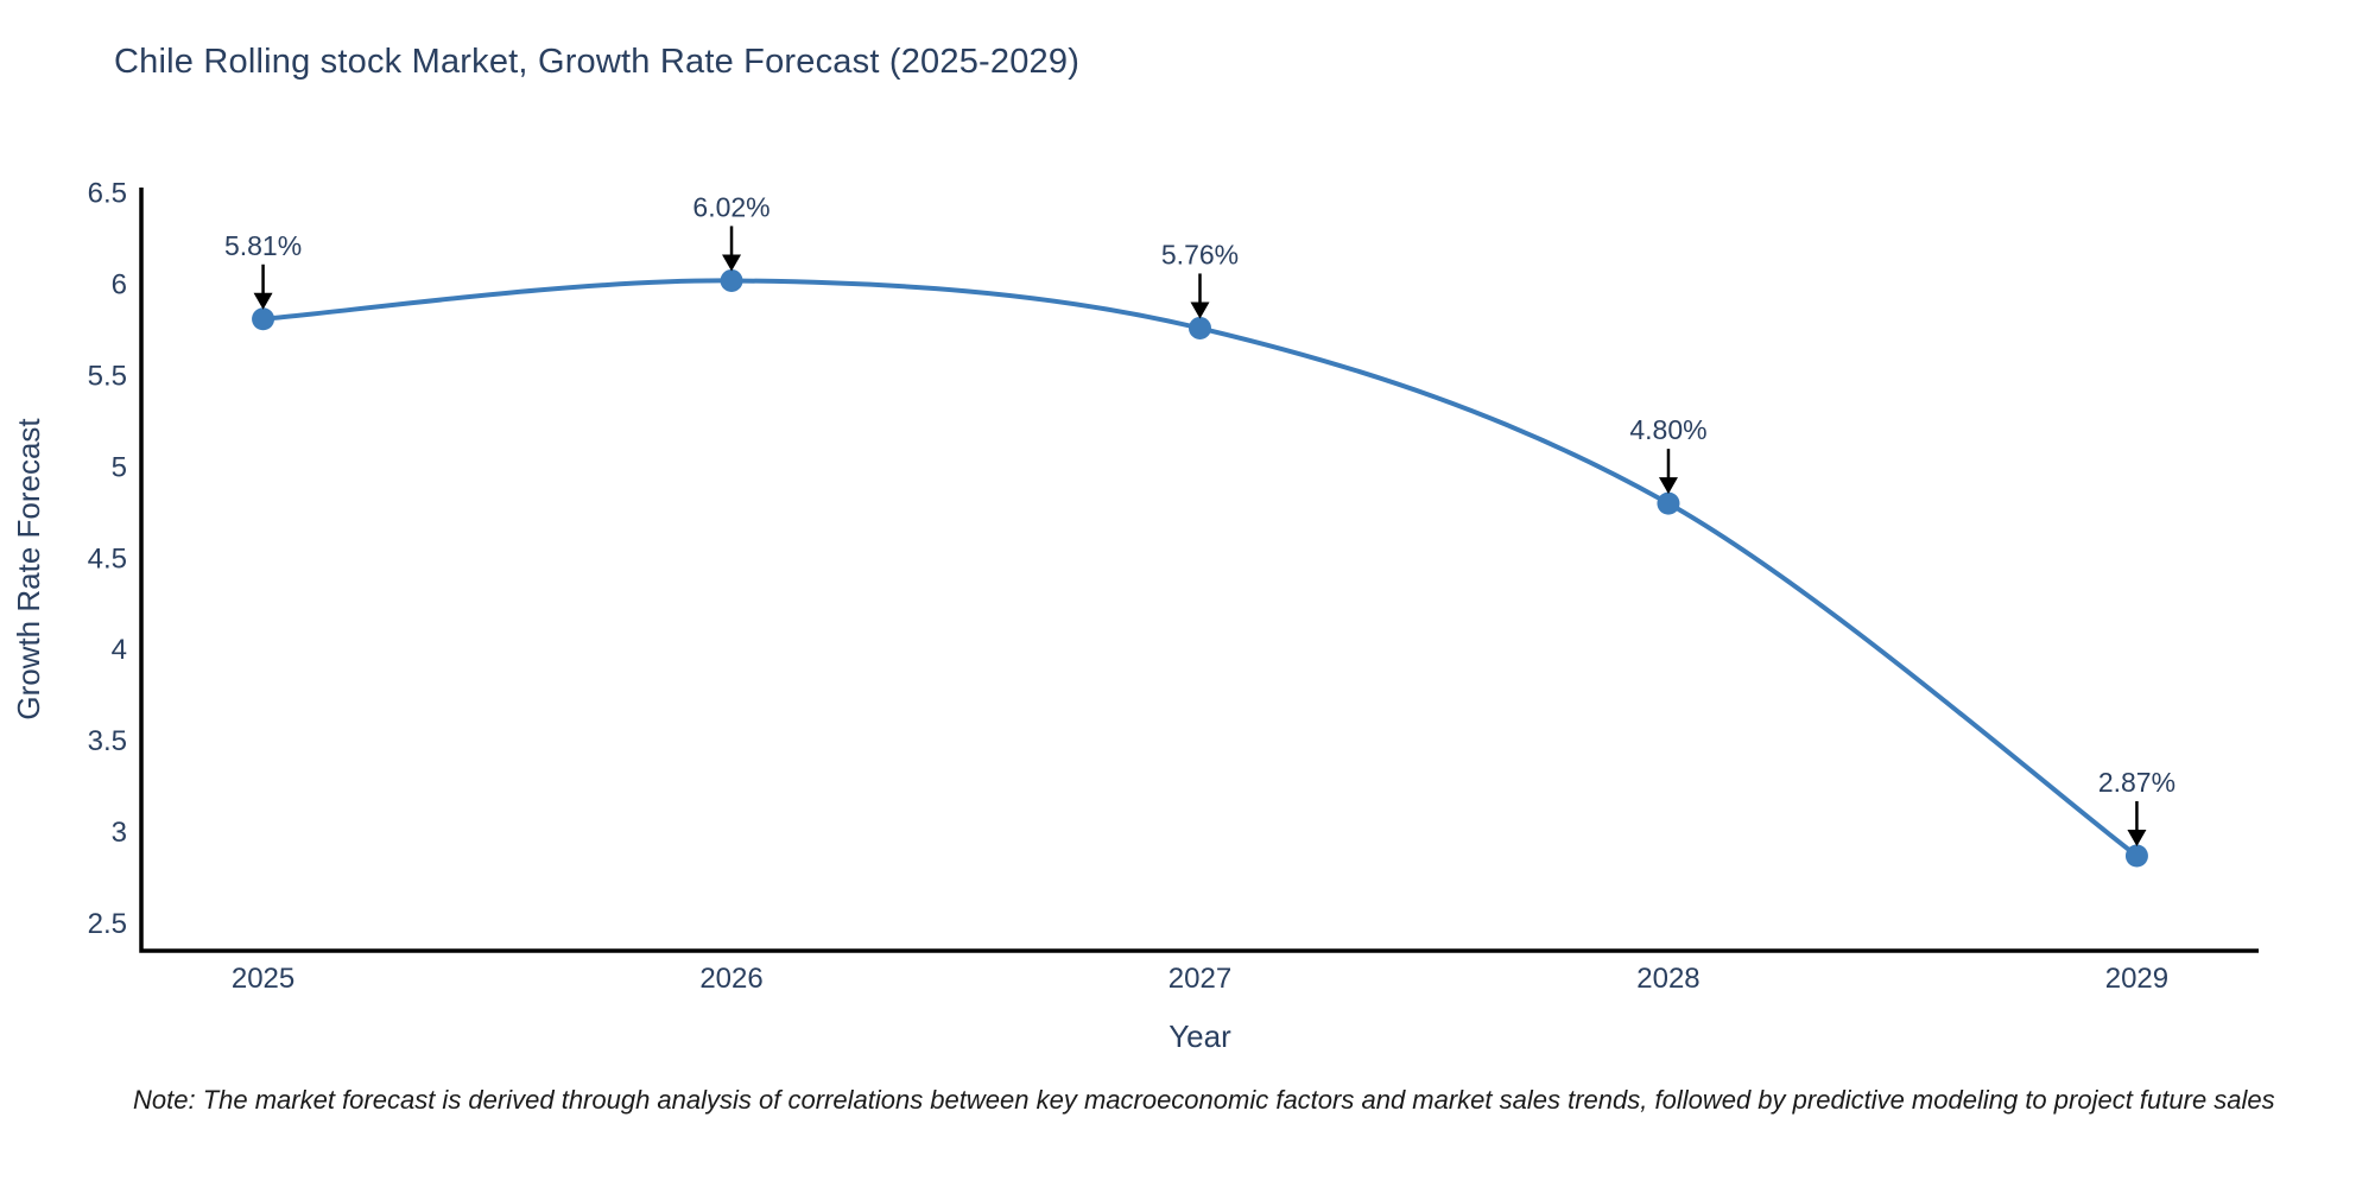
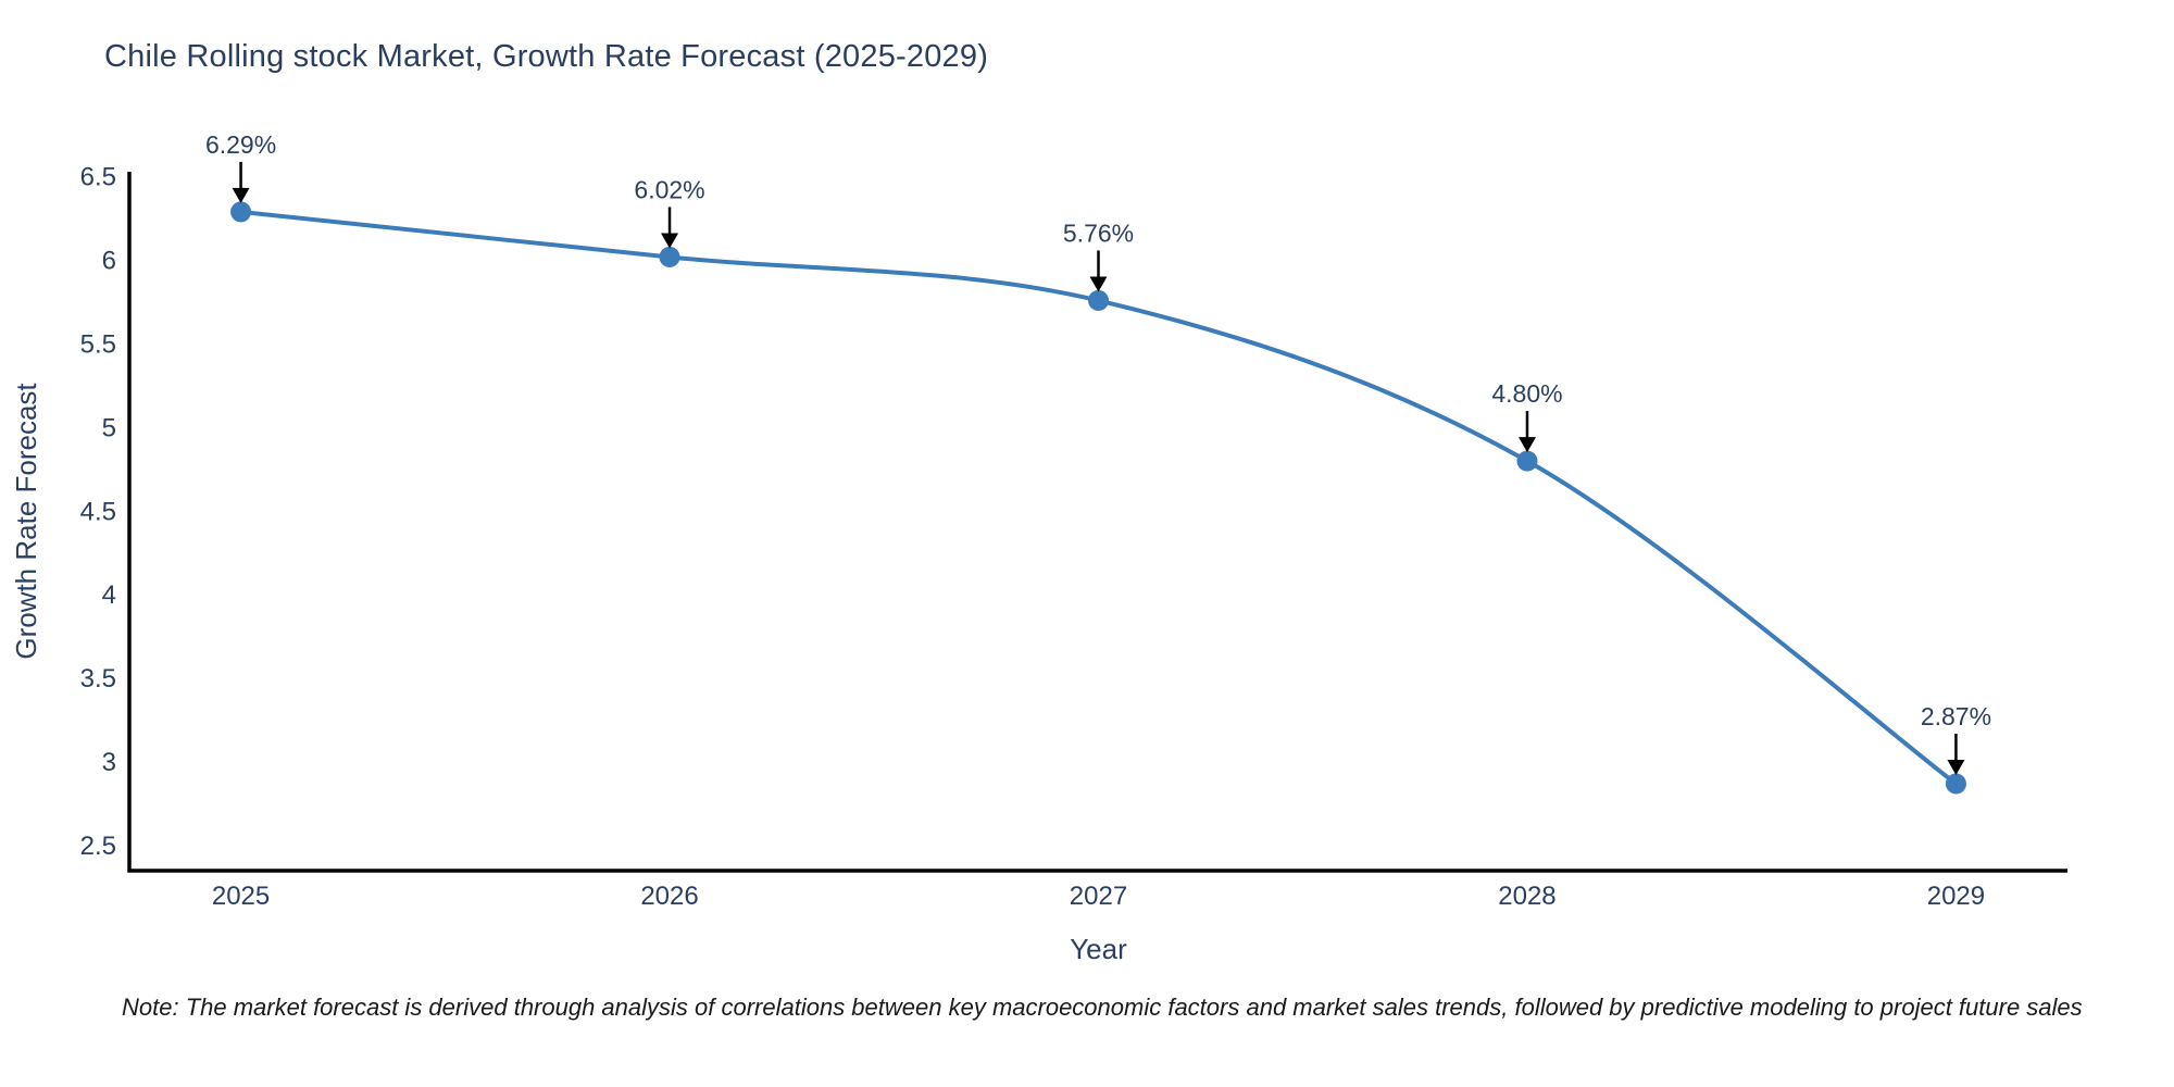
2025: 5.81% -> 6.29%
